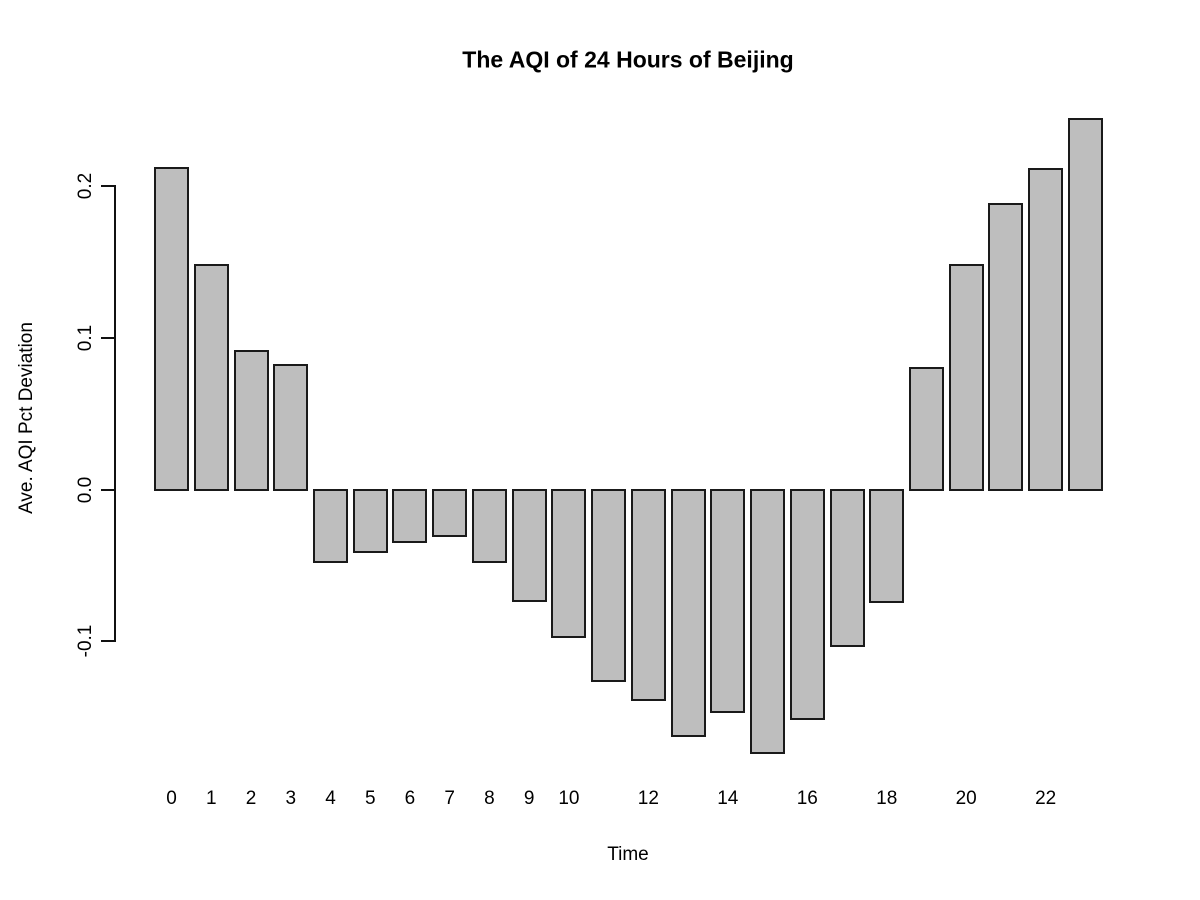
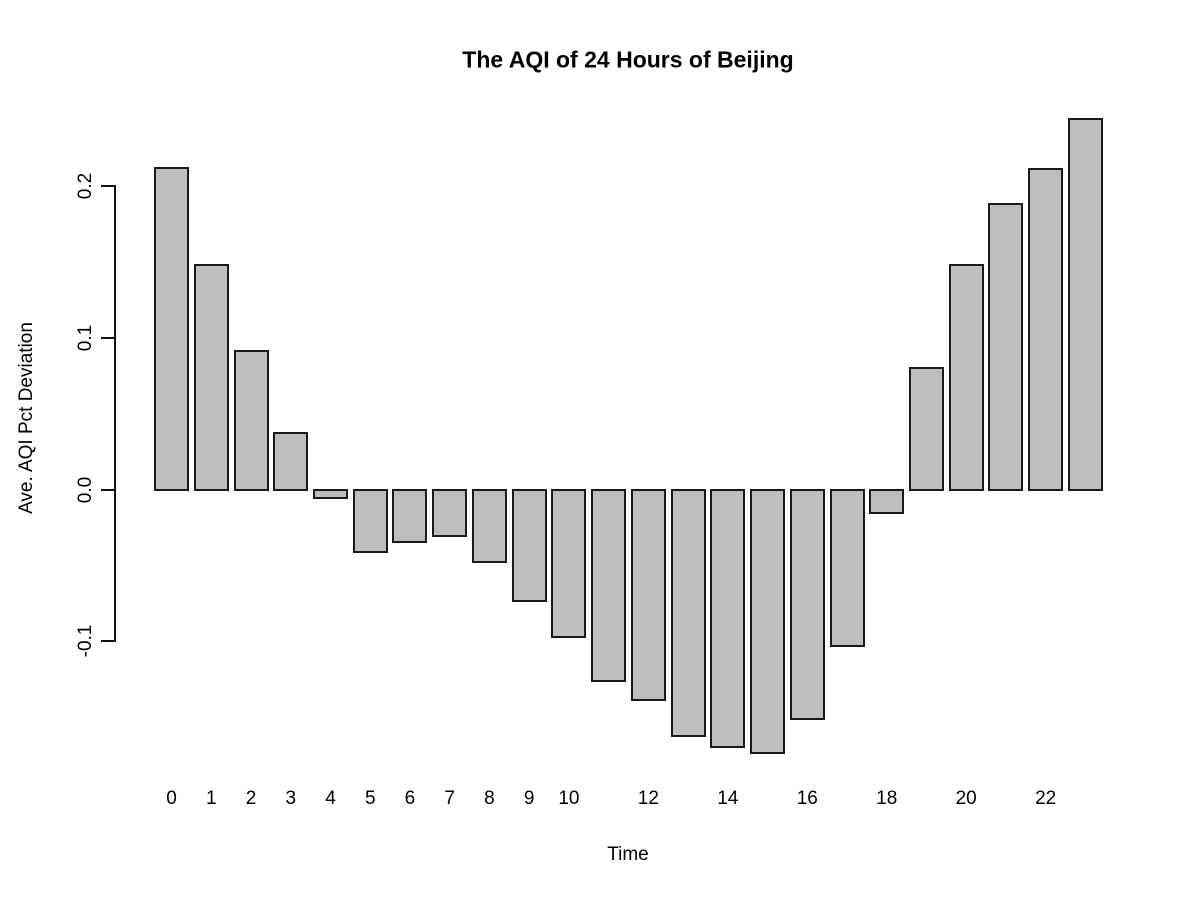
3: 0.083 -> 0.038
4: -0.048 -> -0.006
14: -0.147 -> -0.170
18: -0.075 -> -0.016
